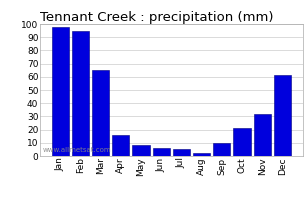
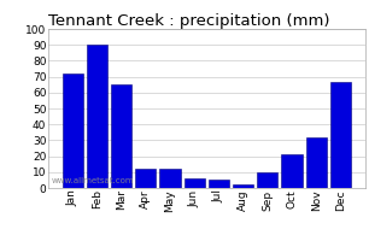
Jan: 98 -> 72
Feb: 95 -> 90
Apr: 16 -> 12
May: 8 -> 12
Dec: 61 -> 67
